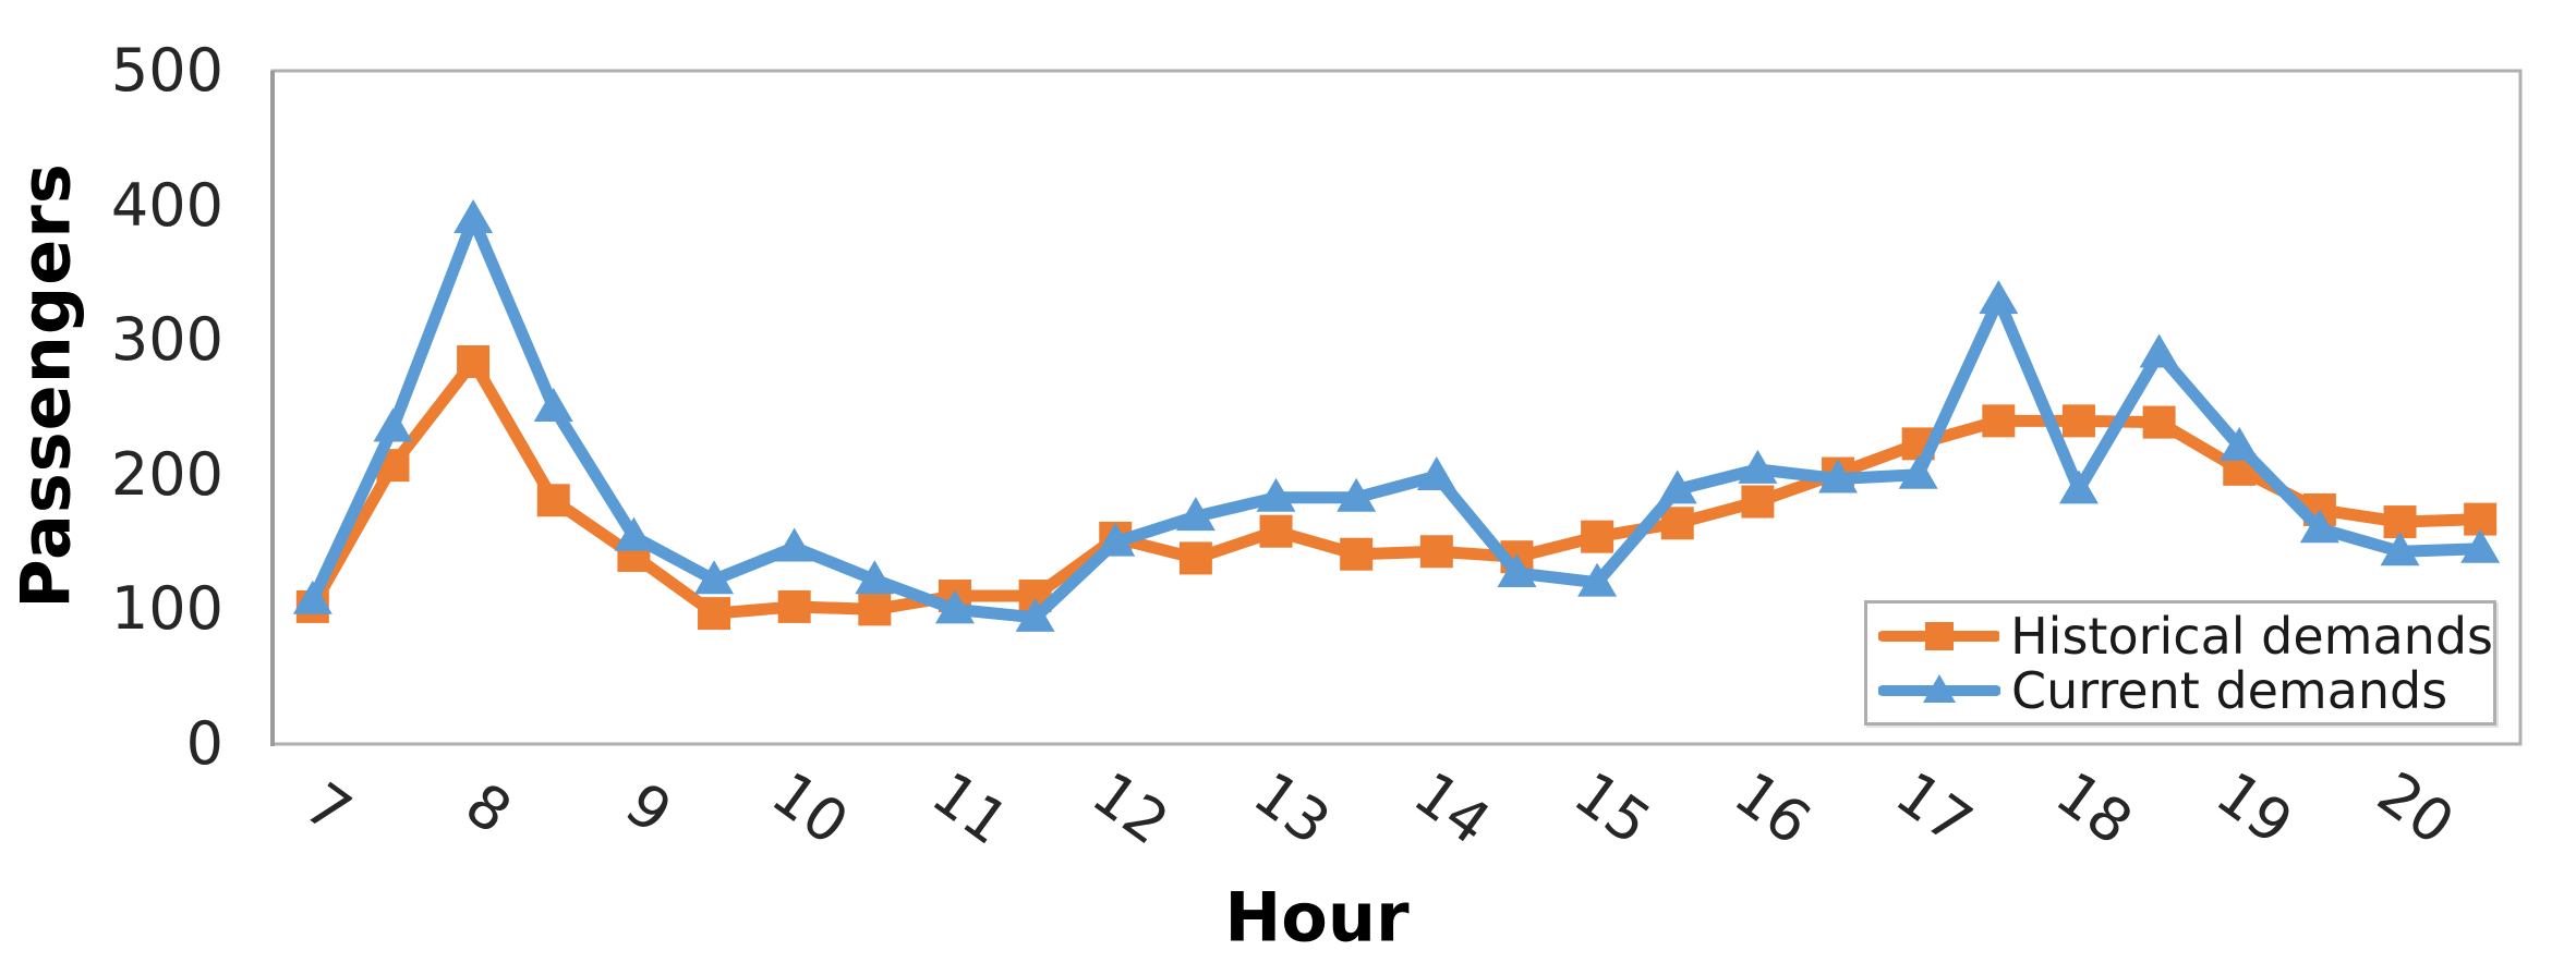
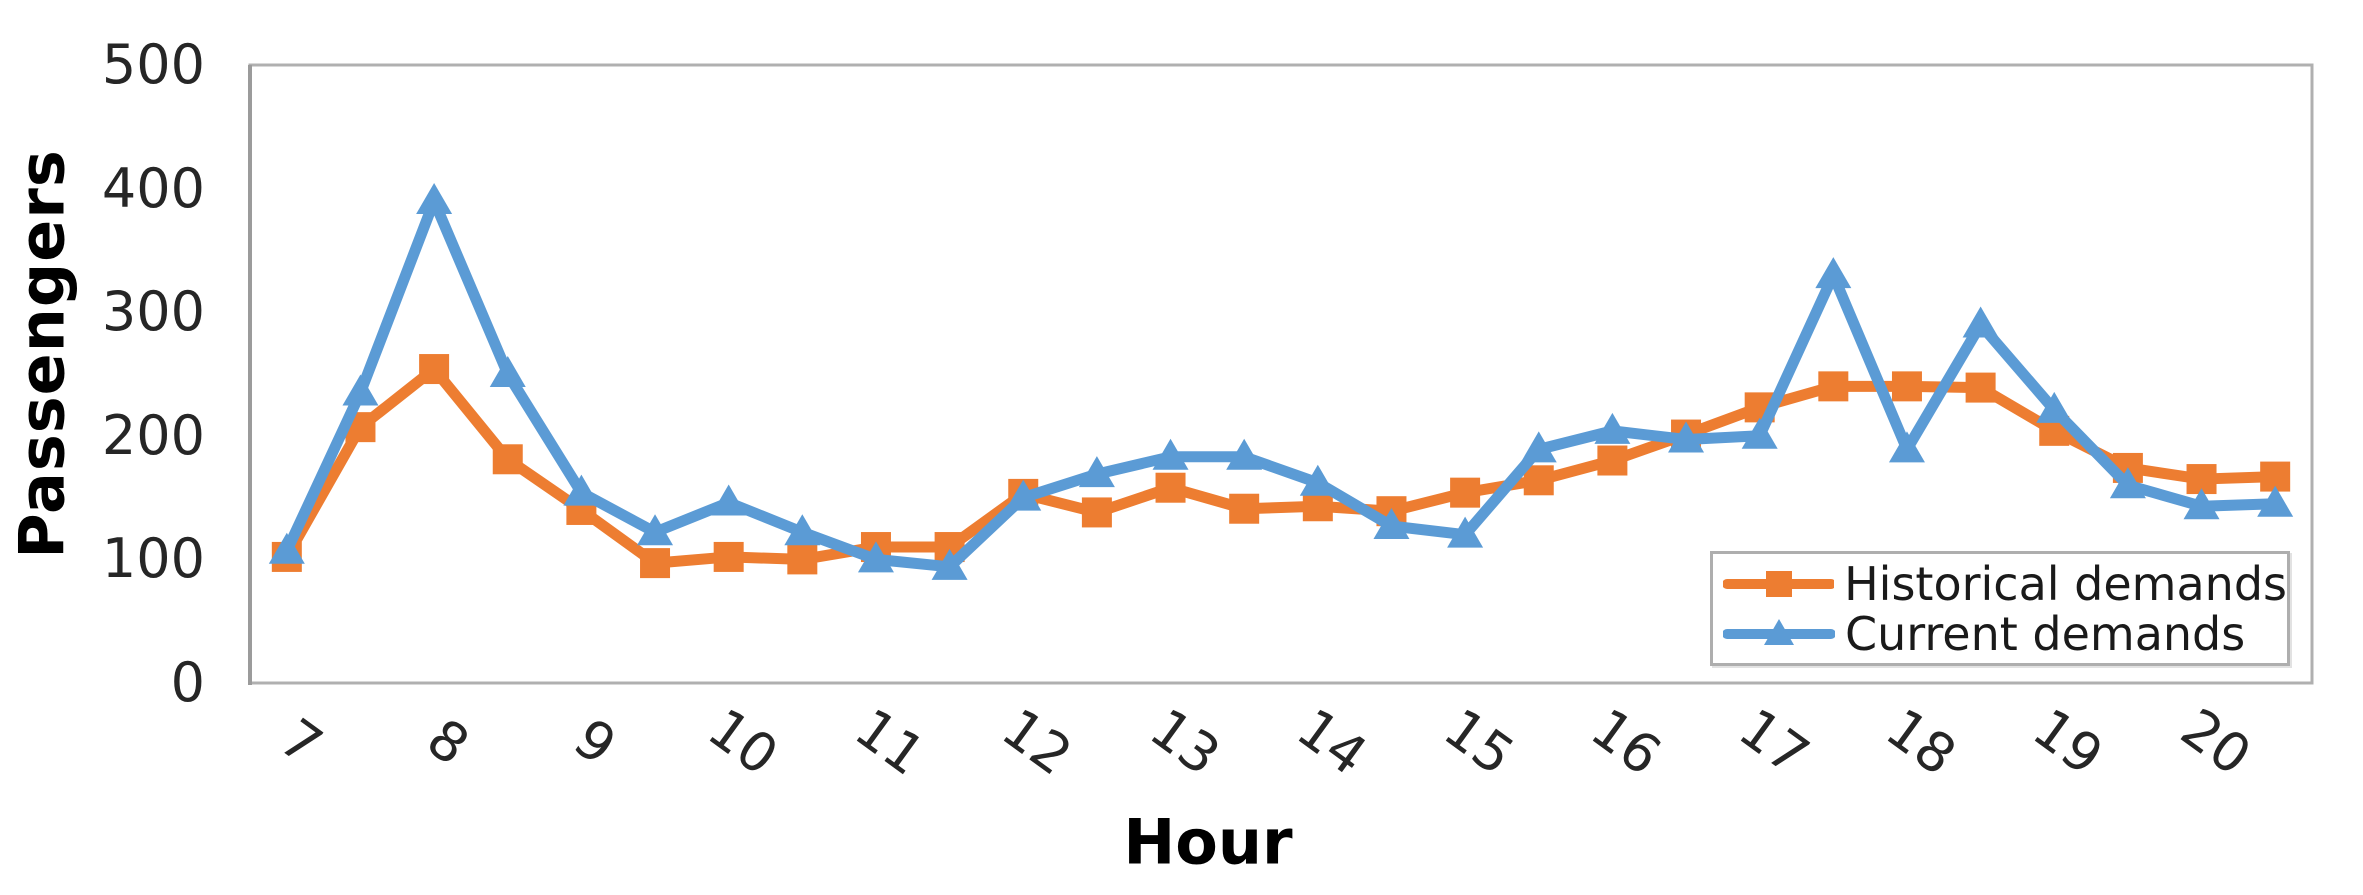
Historical demands/8: 284 -> 254
Current demands/14: 199 -> 162
